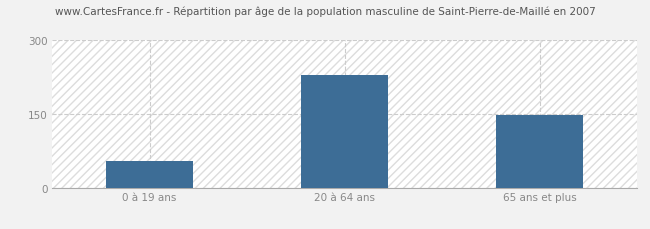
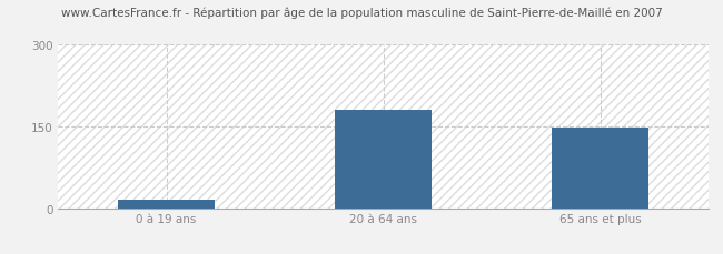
0 à 19 ans: 55 -> 15
20 à 64 ans: 230 -> 180
